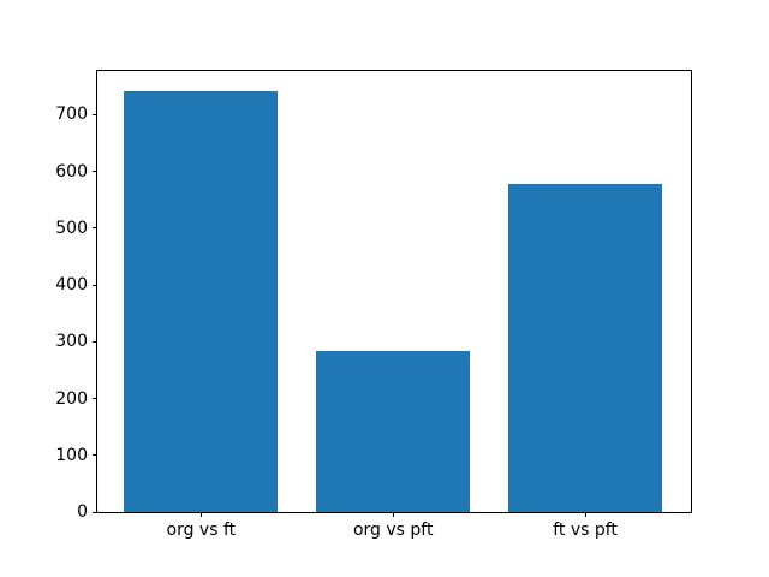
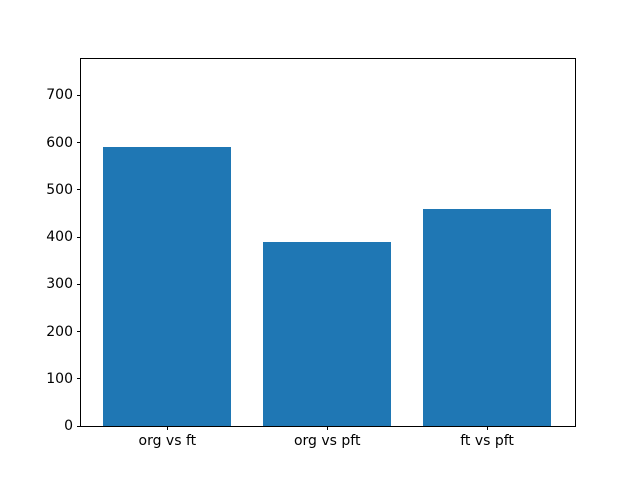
org vs ft: 740 -> 590
org vs pft: 280 -> 390
ft vs pft: 580 -> 460
